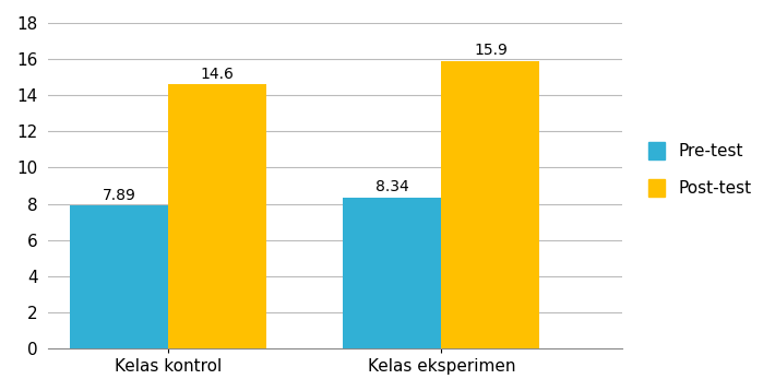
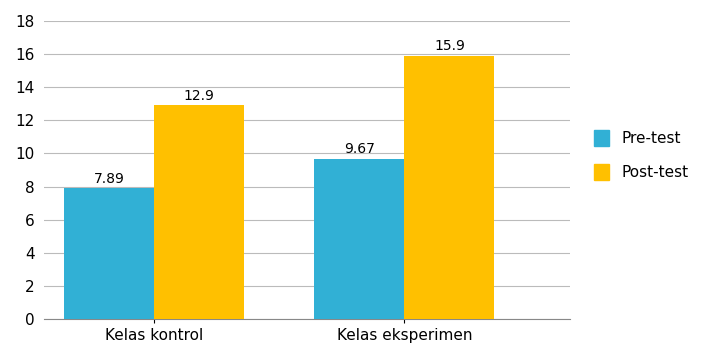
Post-test/Kelas kontrol: 14.6 -> 12.9
Pre-test/Kelas eksperimen: 8.34 -> 9.67
